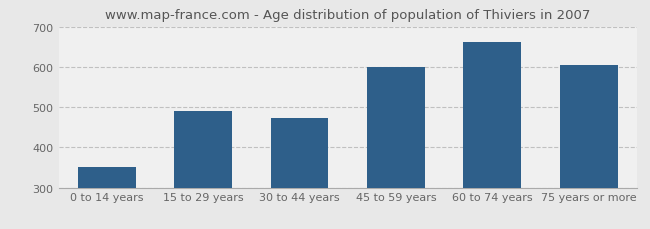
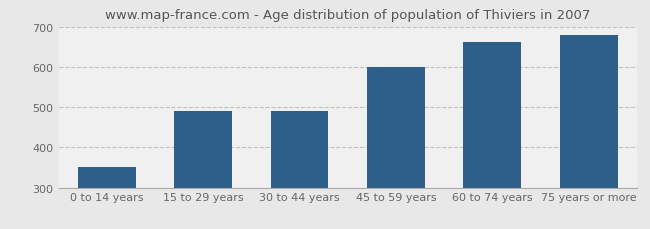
30 to 44 years: 473 -> 490
75 years or more: 604 -> 680
